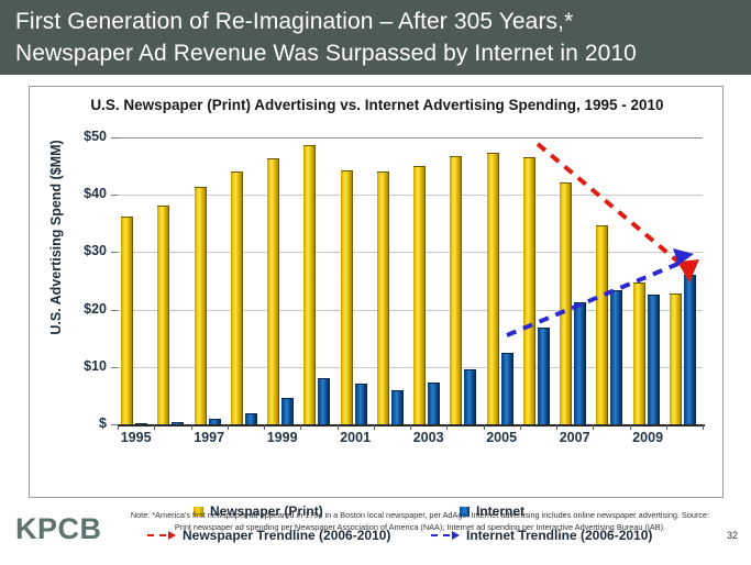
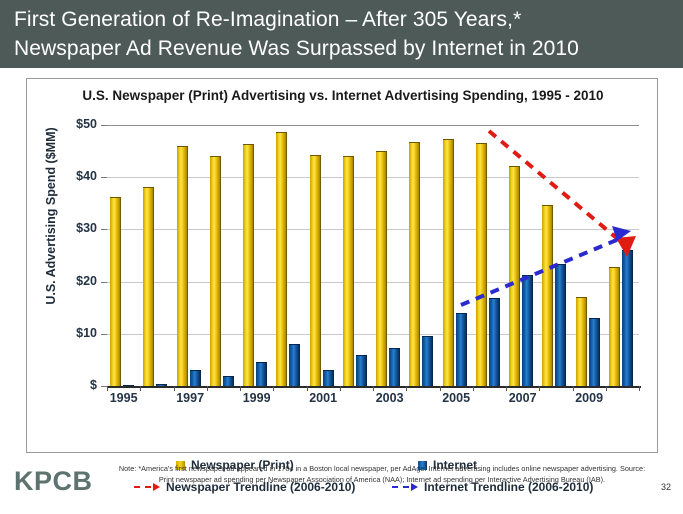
Newspaper (Print)/1997: $41 -> $46
Internet/1997: $1 -> $3
Internet/2001: $7 -> $3
Internet/2005: $12 -> $14
Newspaper (Print)/2009: $25 -> $17
Internet/2009: $23 -> $13
